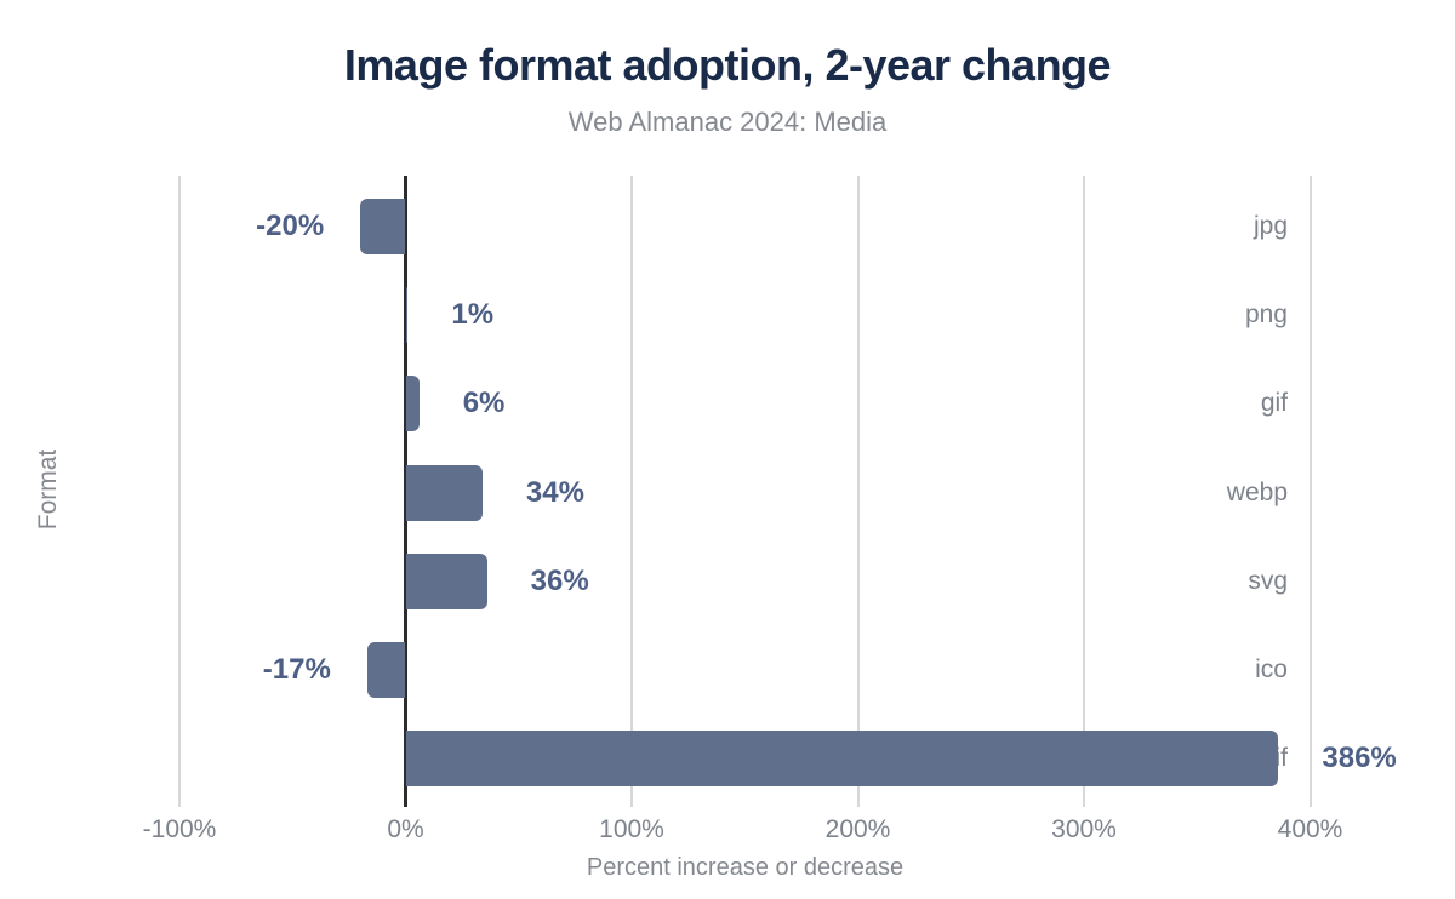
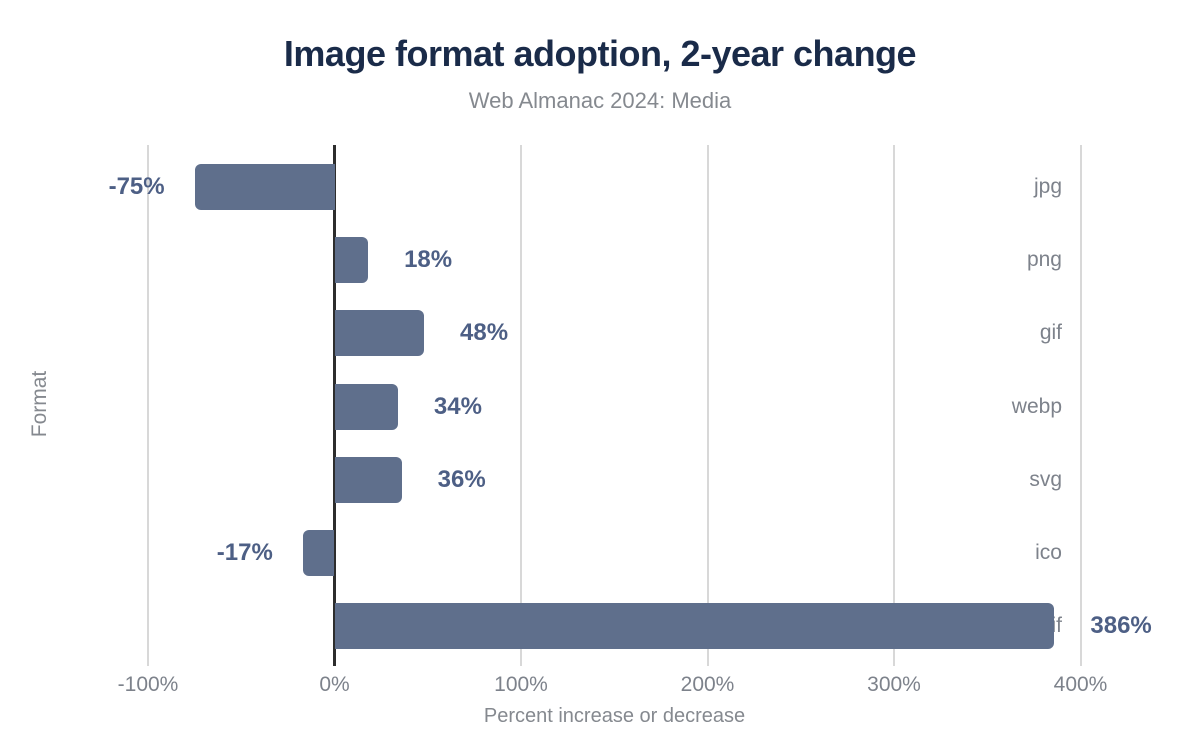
jpg: -20% -> -75%
png: 1% -> 18%
gif: 6% -> 48%
